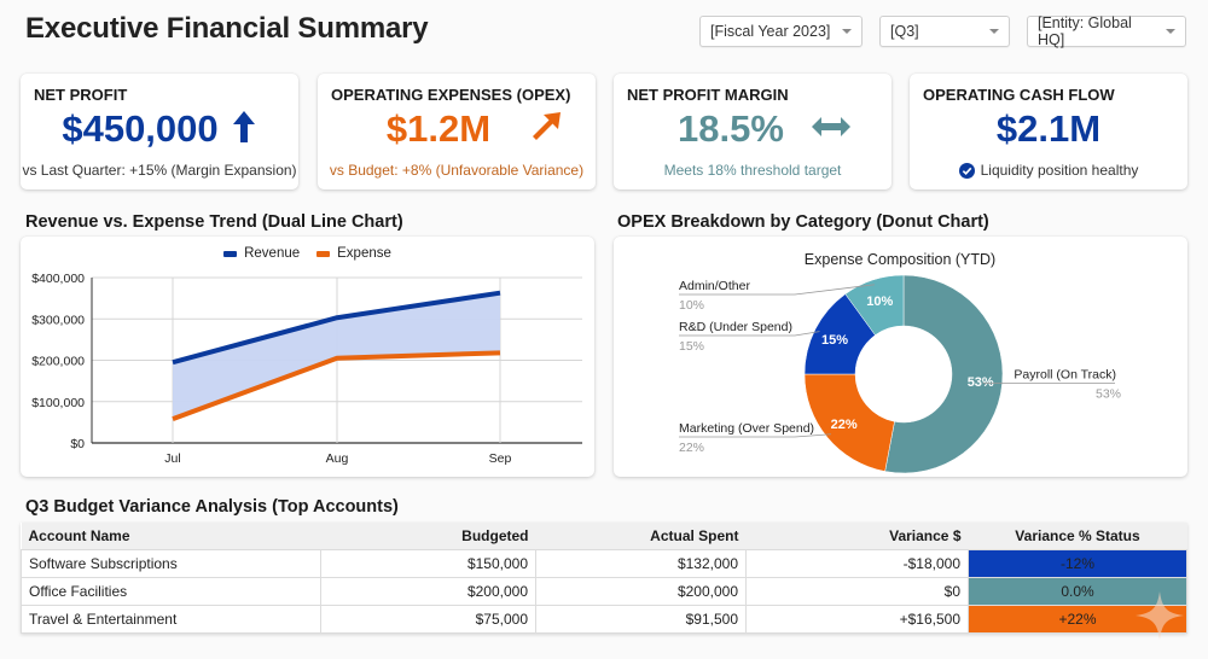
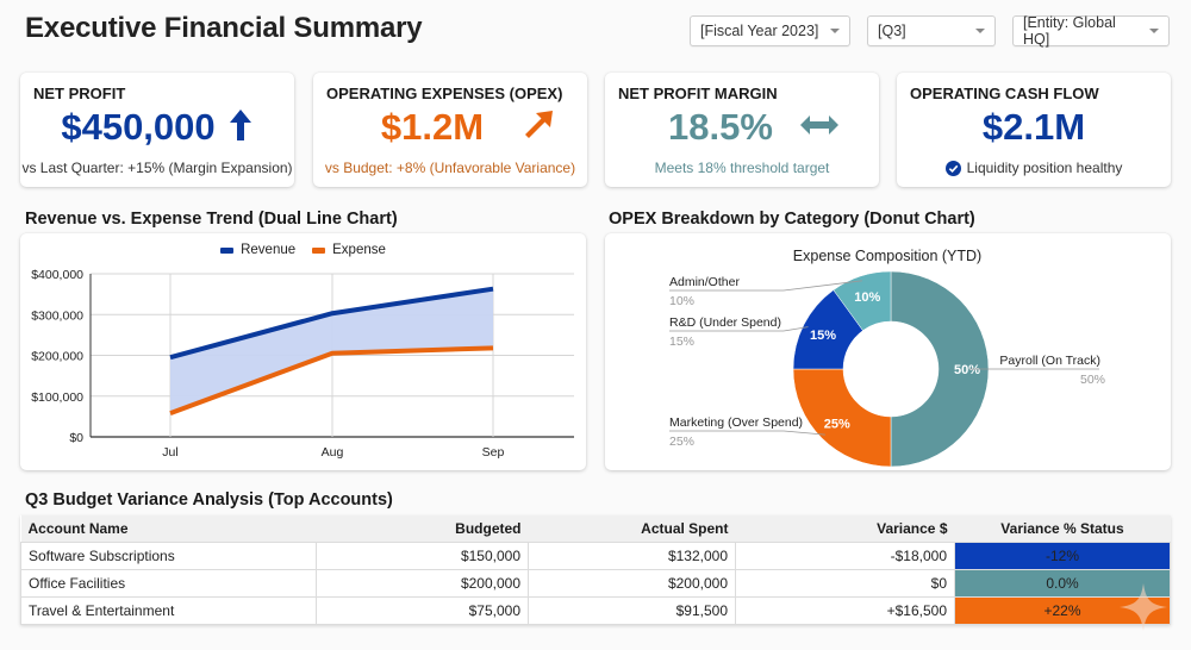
Expense Composition (YTD)/Payroll (On Track): 53% -> 50%
Expense Composition (YTD)/Marketing (Over Spend): 22% -> 25%
